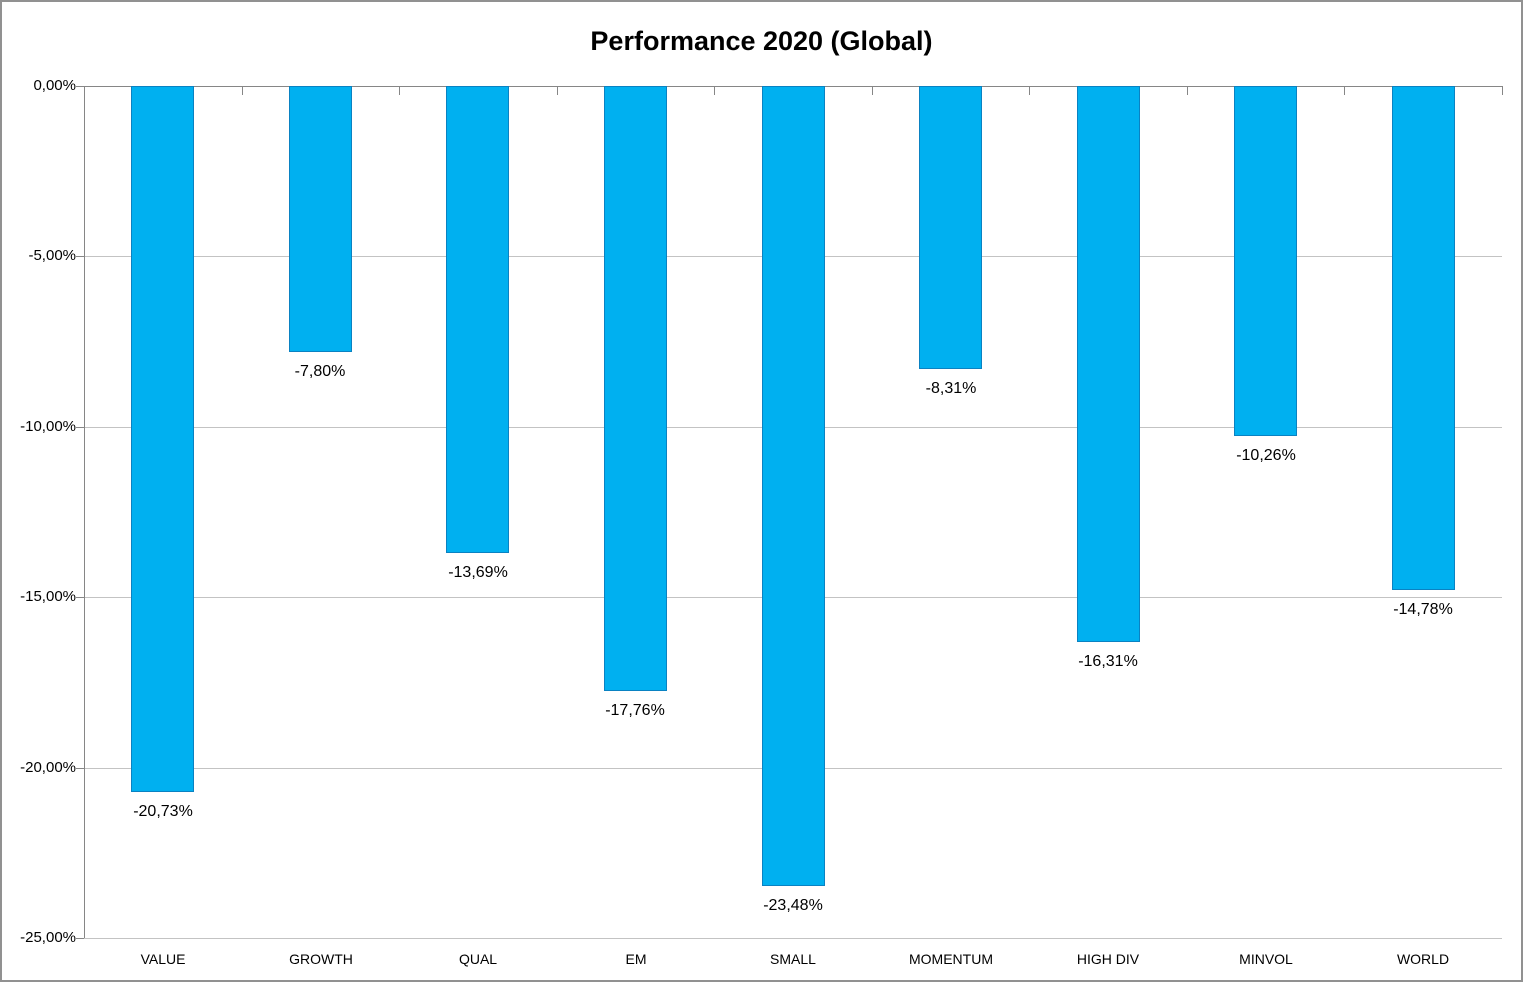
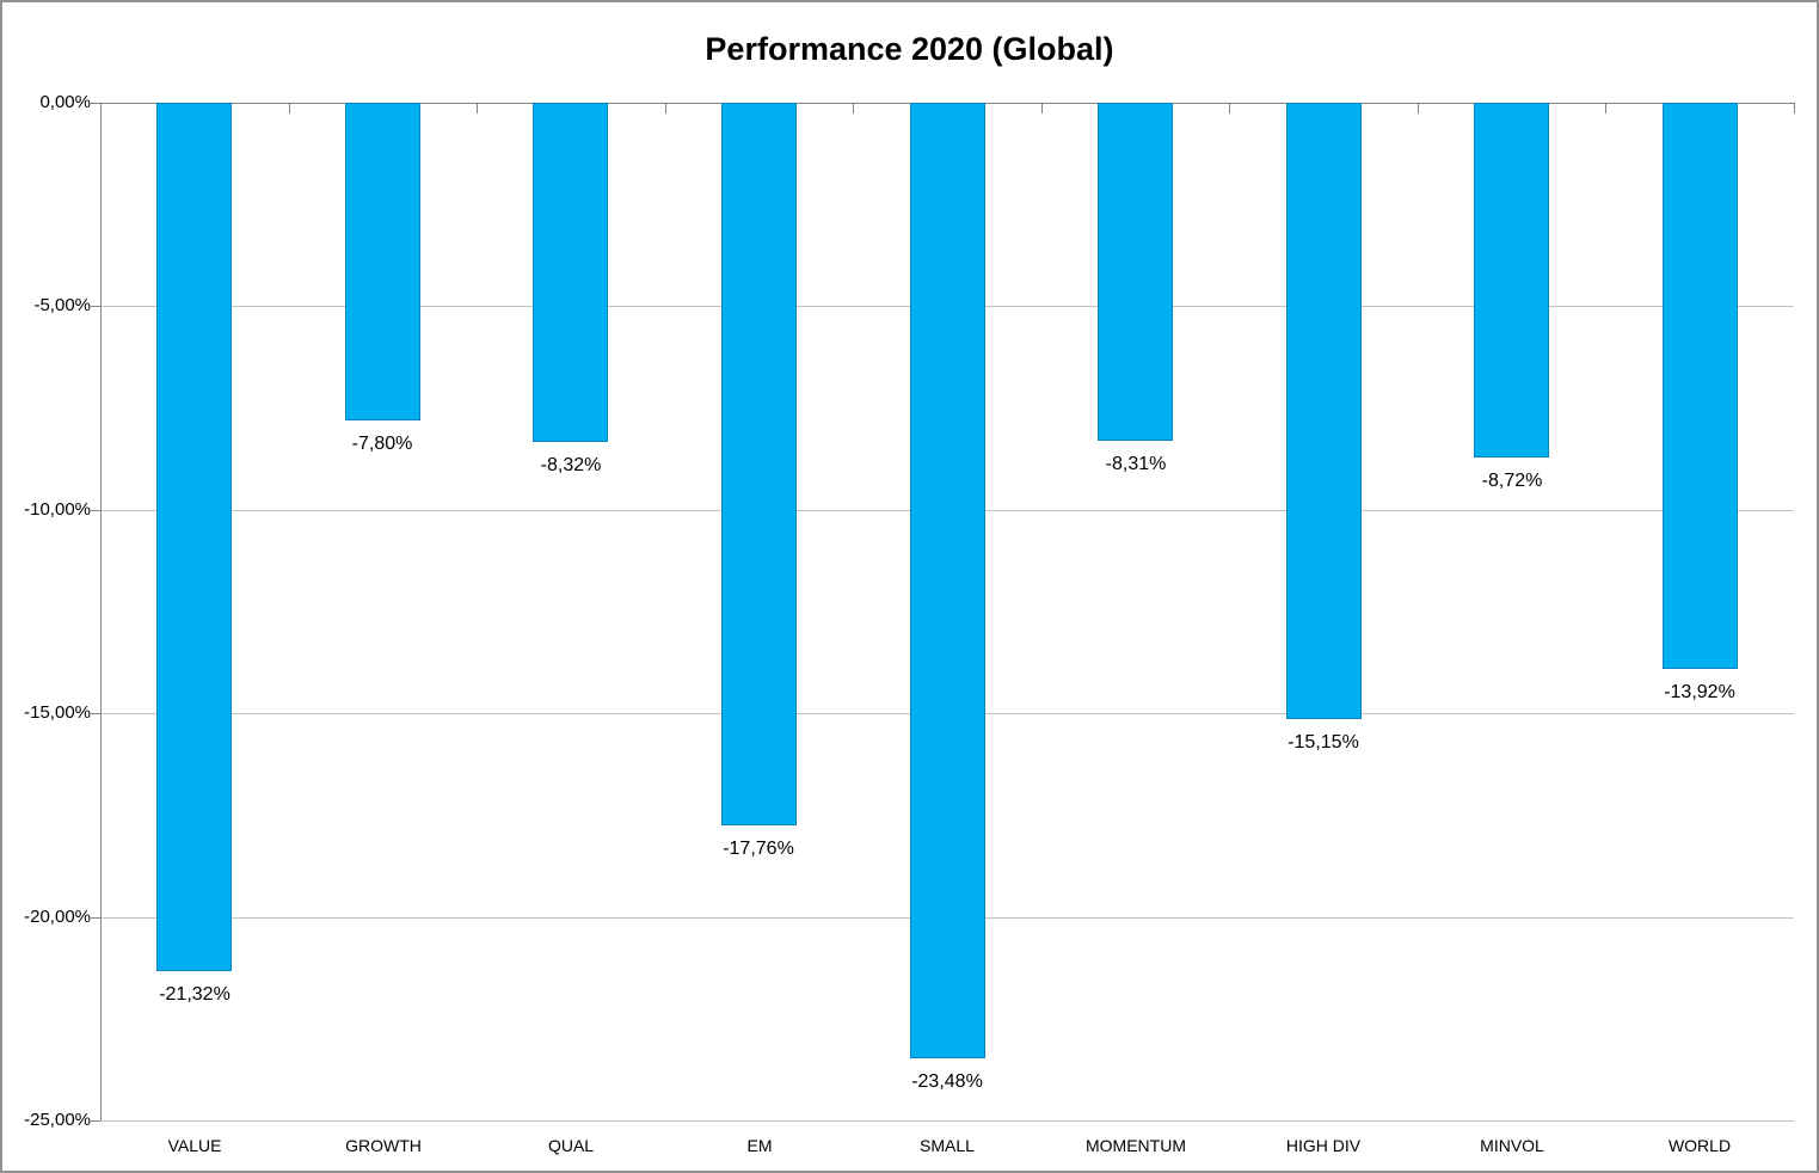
VALUE: -20,73% -> -21,32%
QUAL: -13,69% -> -8,32%
HIGH DIV: -16,31% -> -15,15%
MINVOL: -10,26% -> -8,72%
WORLD: -14,78% -> -13,92%
